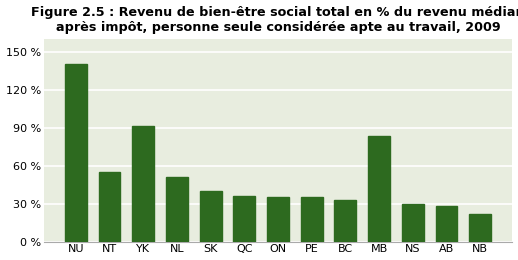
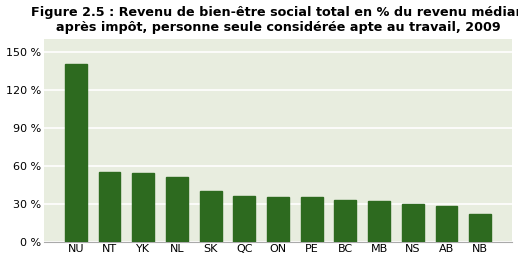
YK: 91 % -> 54 %
MB: 83 % -> 32 %
